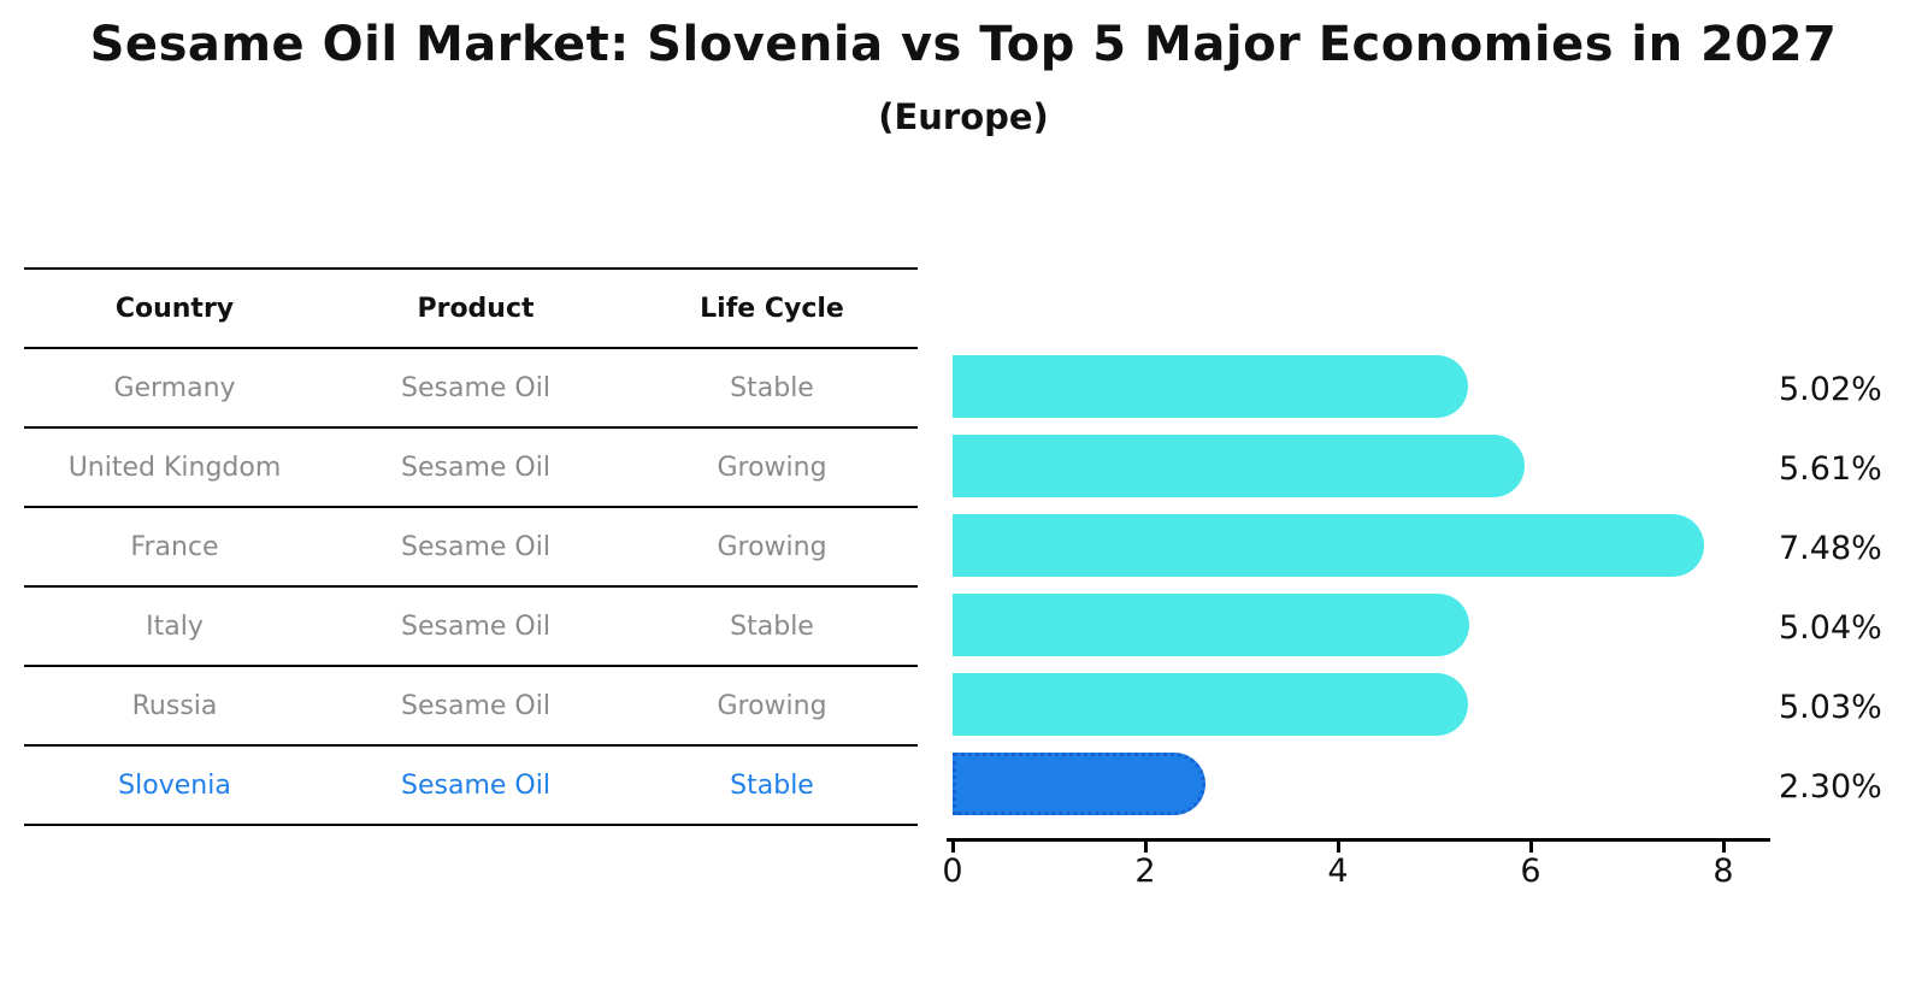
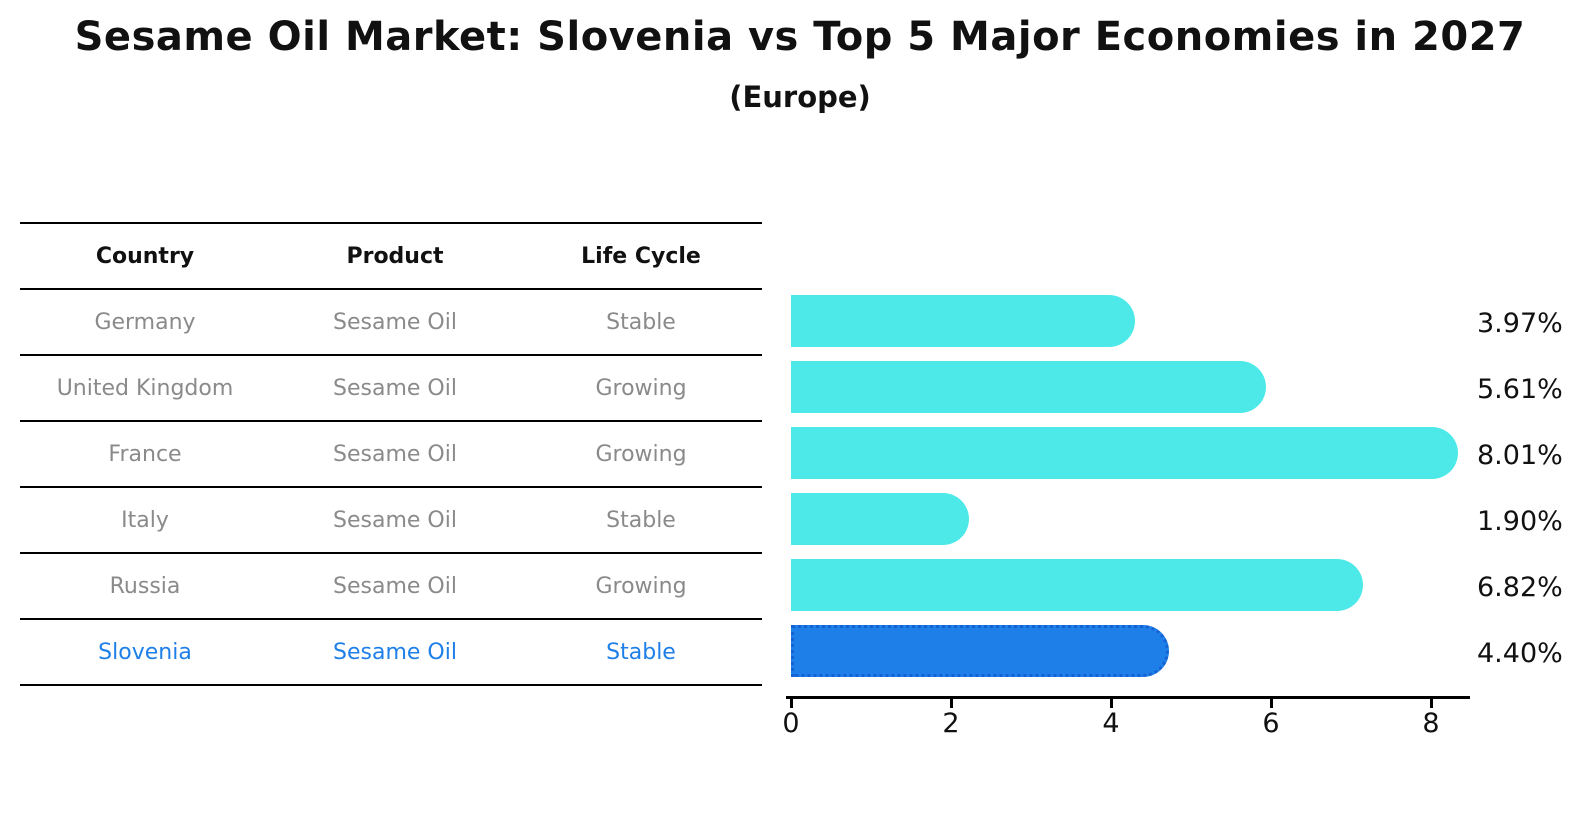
Germany: 5.02% -> 3.97%
France: 7.48% -> 8.01%
Italy: 5.04% -> 1.90%
Russia: 5.03% -> 6.82%
Slovenia: 2.30% -> 4.40%
